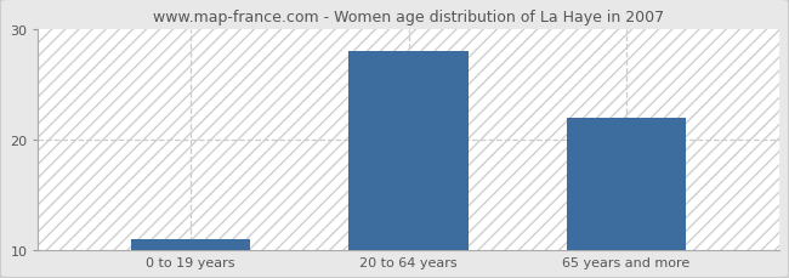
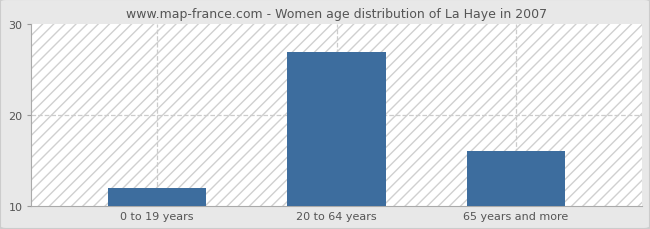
0 to 19 years: 11 -> 12
20 to 64 years: 28 -> 27
65 years and more: 22 -> 16
